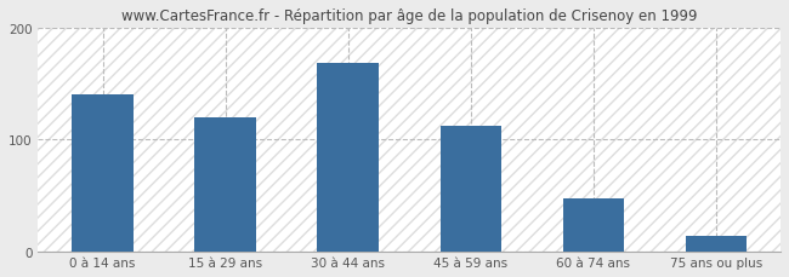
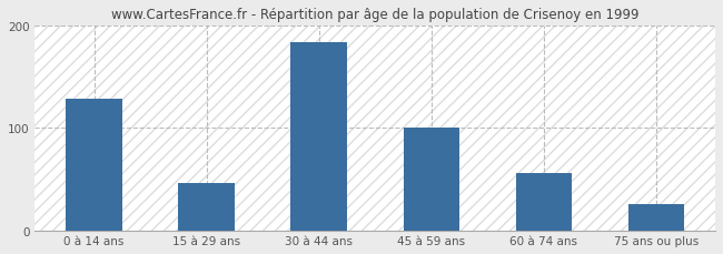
0 à 14 ans: 140 -> 128
15 à 29 ans: 120 -> 46
30 à 44 ans: 168 -> 184
45 à 59 ans: 112 -> 100
60 à 74 ans: 47 -> 56
75 ans ou plus: 14 -> 26
